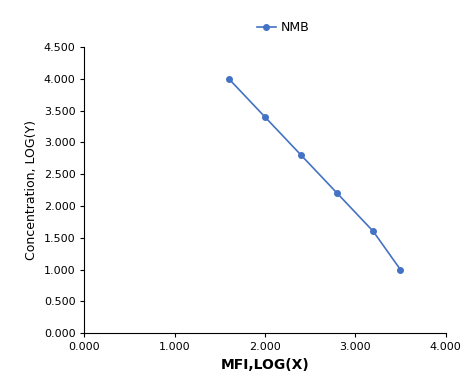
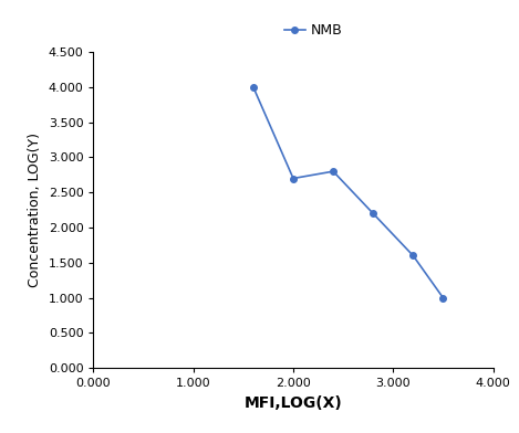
2.000: 3.4 -> 2.7
